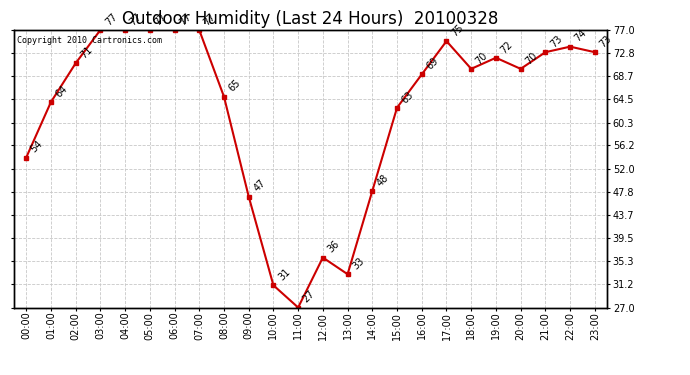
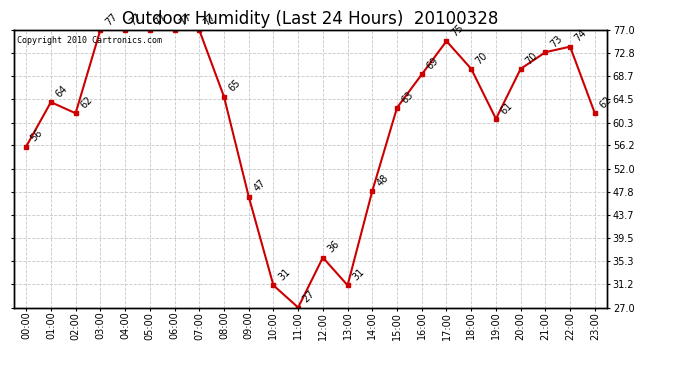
00:00: 54 -> 56
02:00: 71 -> 62
13:00: 33 -> 31
19:00: 72 -> 61
23:00: 73 -> 62
